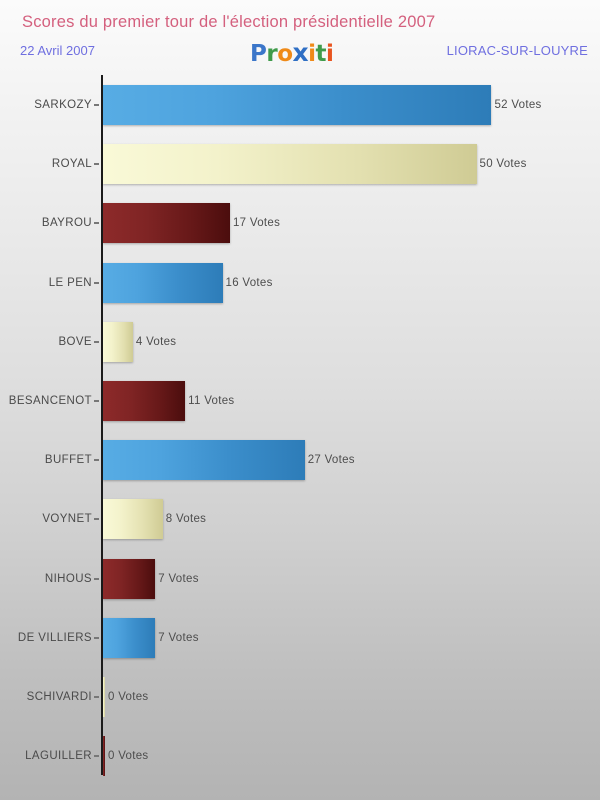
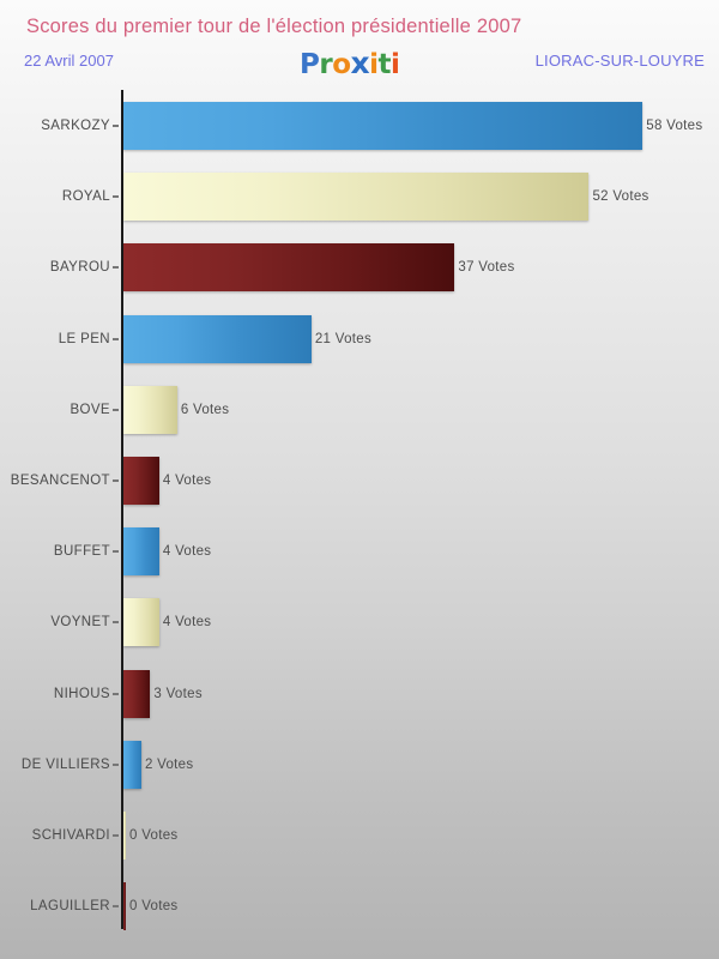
SARKOZY: 52 -> 58
ROYAL: 50 -> 52
BAYROU: 17 -> 37
LE PEN: 16 -> 21
BOVE: 4 -> 6
BESANCENOT: 11 -> 4
BUFFET: 27 -> 4
VOYNET: 8 -> 4
NIHOUS: 7 -> 3
DE VILLIERS: 7 -> 2
